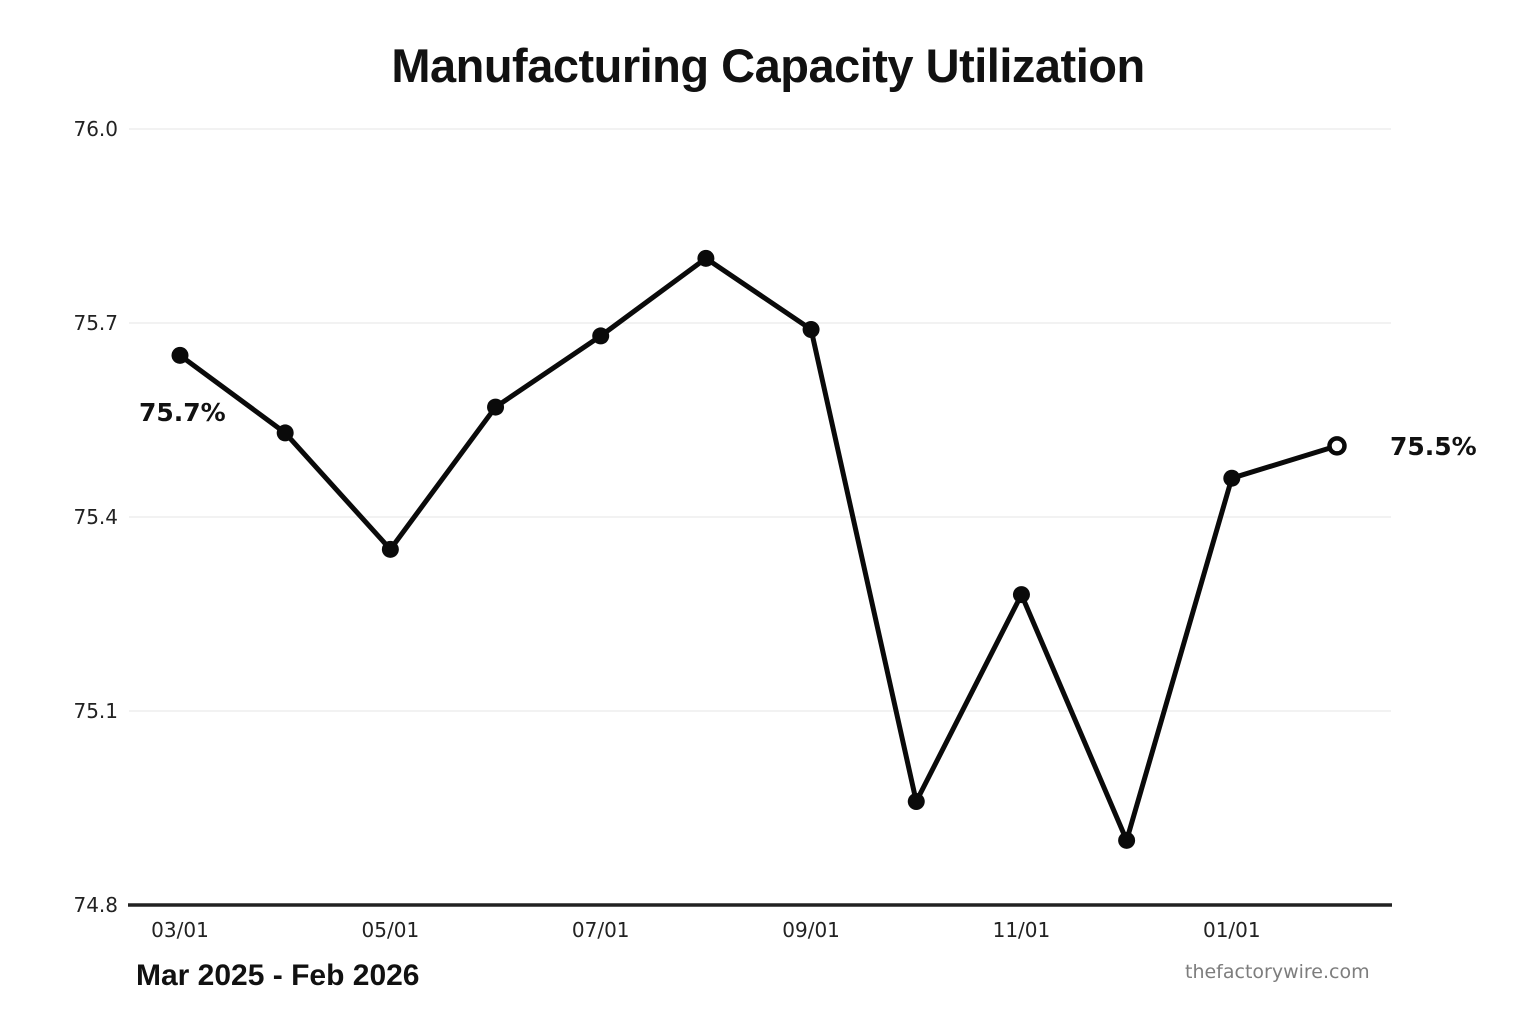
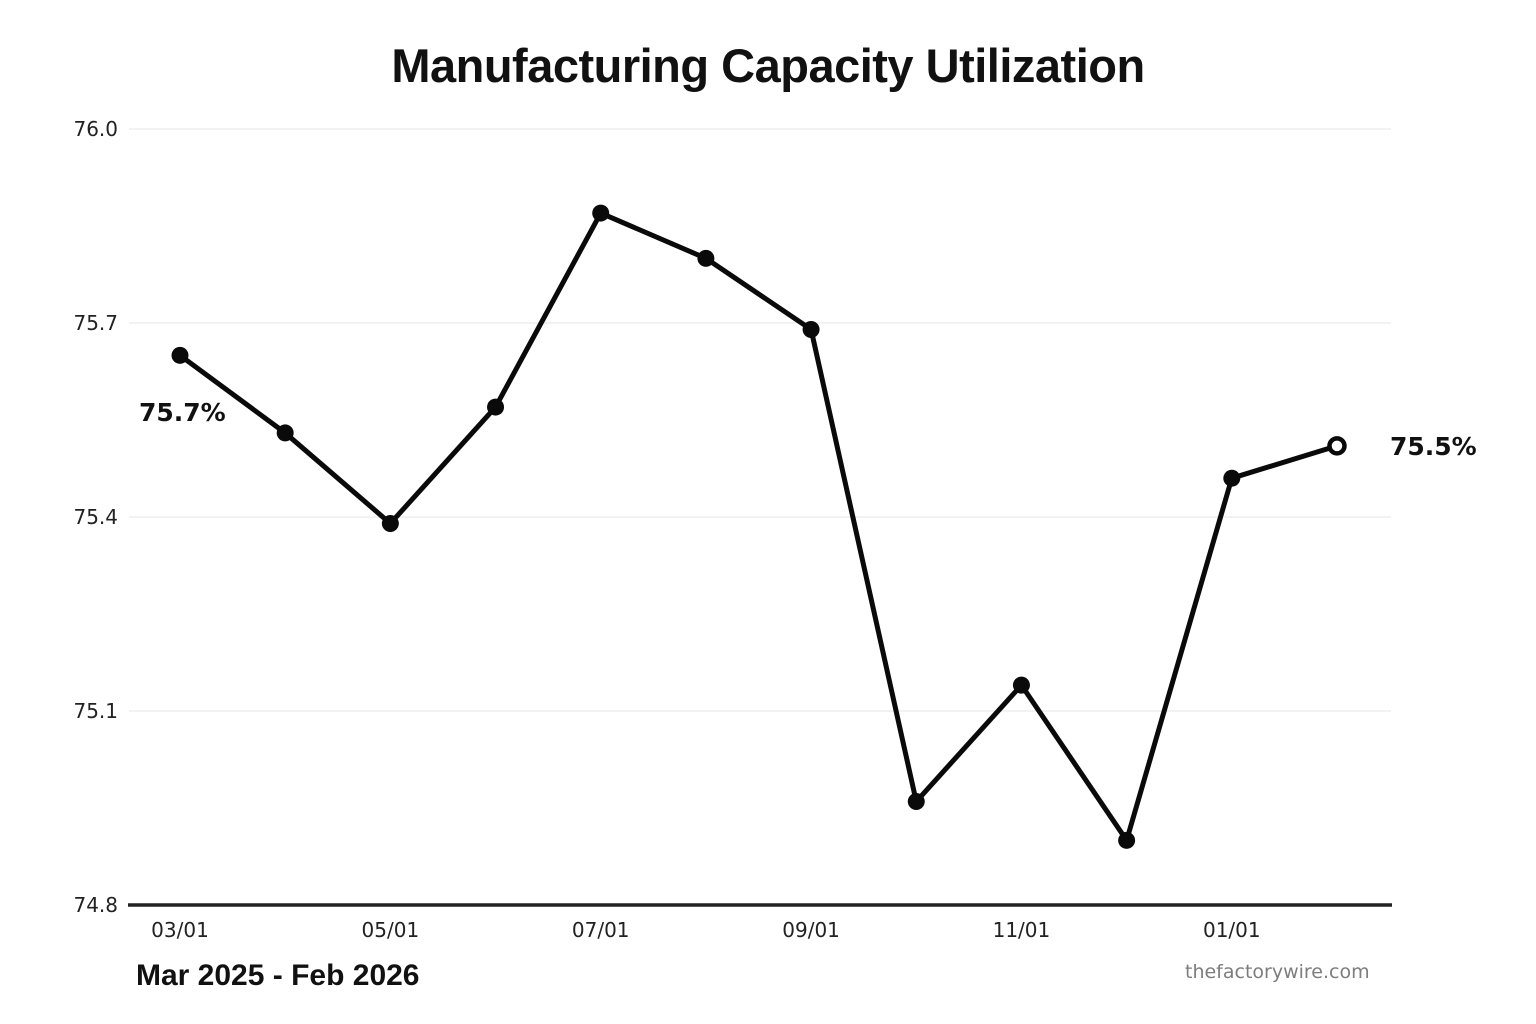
05/01: 75.35 -> 75.39
07/01: 75.68 -> 75.87
11/01: 75.28 -> 75.14
